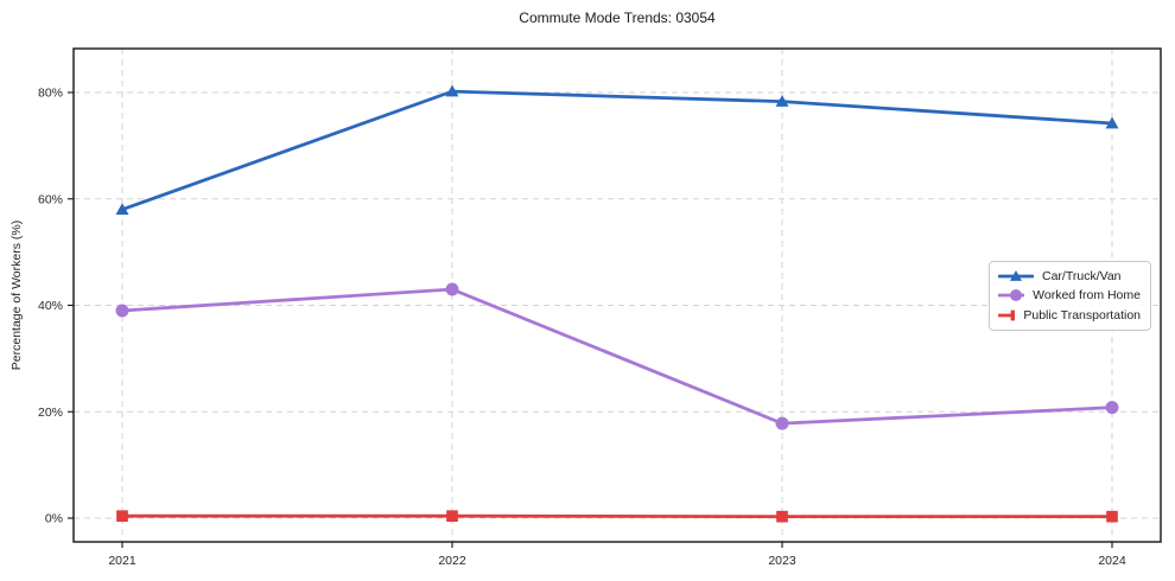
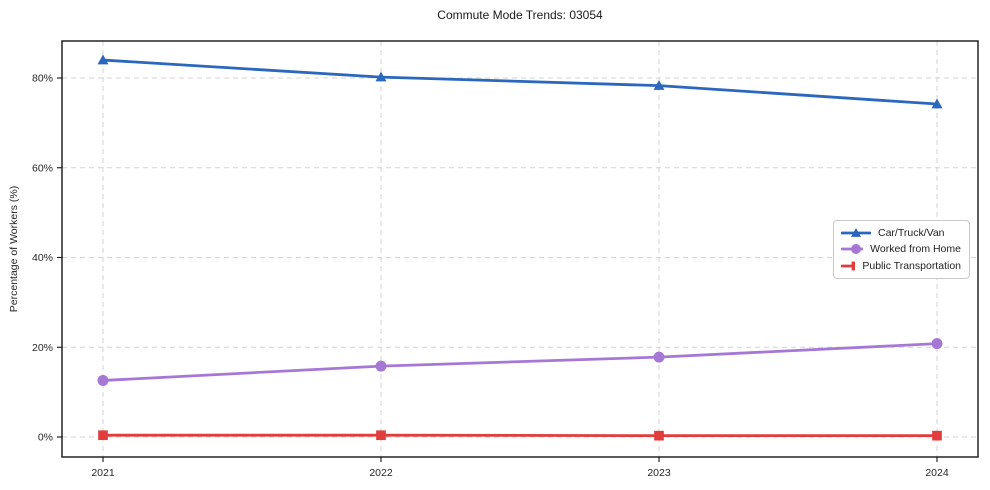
Car/Truck/Van/2021: 58% -> 84%
Worked from Home/2021: 39% -> 13%
Worked from Home/2022: 43% -> 16%
